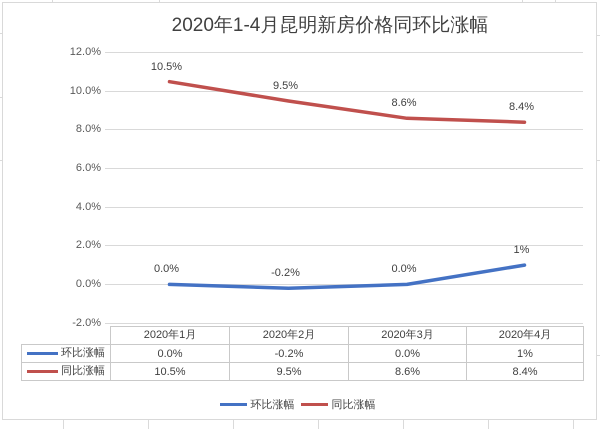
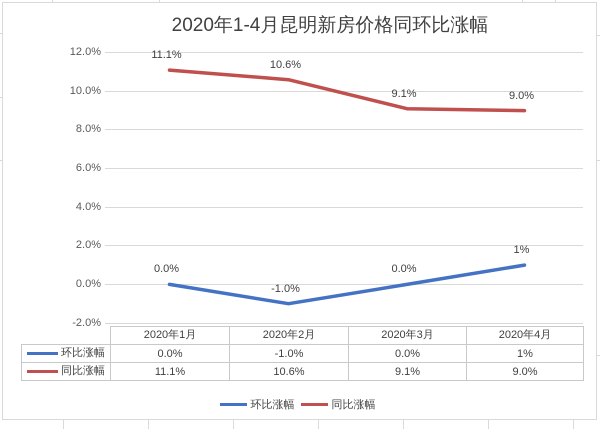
同比涨幅/2020年1月: 10.5% -> 11.1%
环比涨幅/2020年2月: -0.2% -> -1.0%
同比涨幅/2020年2月: 9.5% -> 10.6%
同比涨幅/2020年3月: 8.6% -> 9.1%
同比涨幅/2020年4月: 8.4% -> 9.0%
